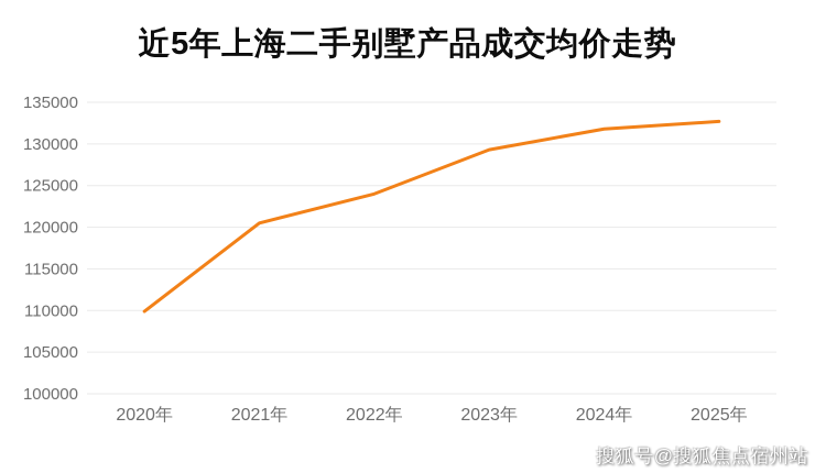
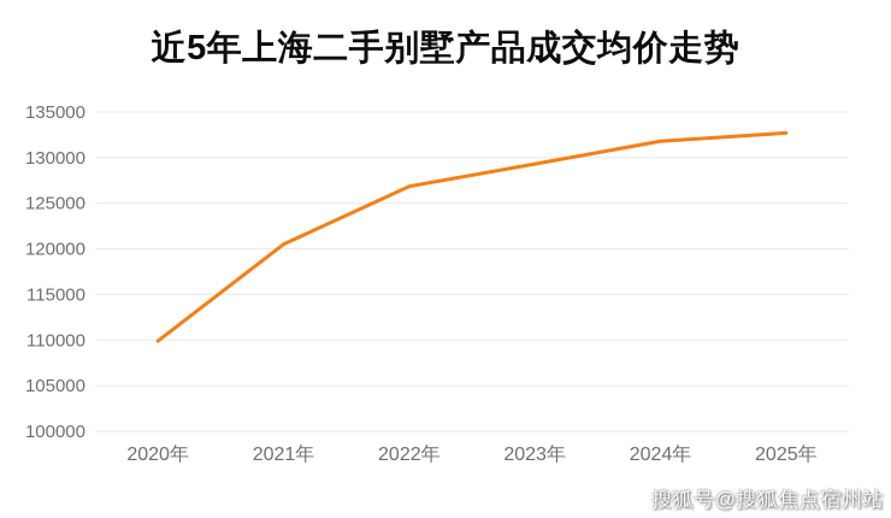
2022年: 124000 -> 127000
